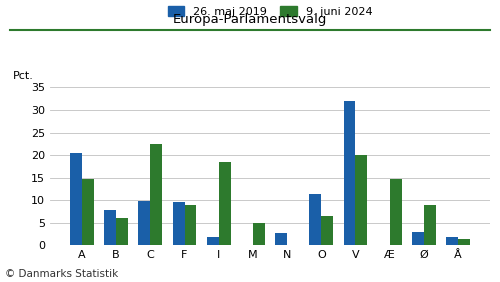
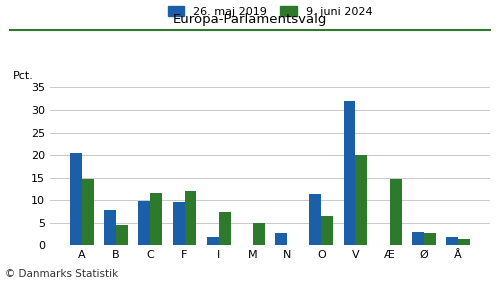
9. juni 2024/B: 6.0 -> 4.5
9. juni 2024/C: 22.5 -> 11.7
9. juni 2024/F: 9.0 -> 12.0
9. juni 2024/I: 18.5 -> 7.4
9. juni 2024/Ø: 9.0 -> 2.8
